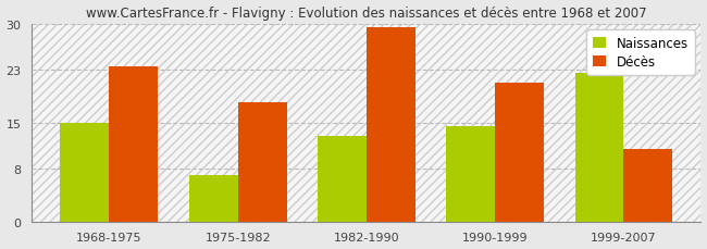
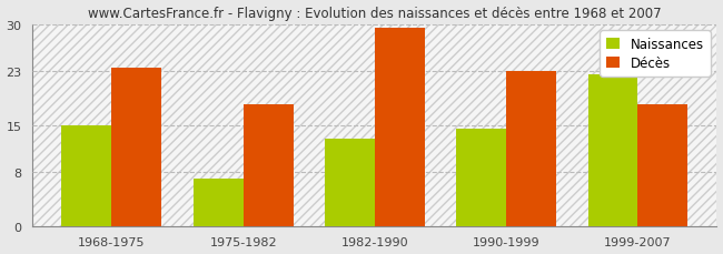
Décès/1990-1999: 21.0 -> 23.0
Décès/1999-2007: 11.0 -> 18.0
